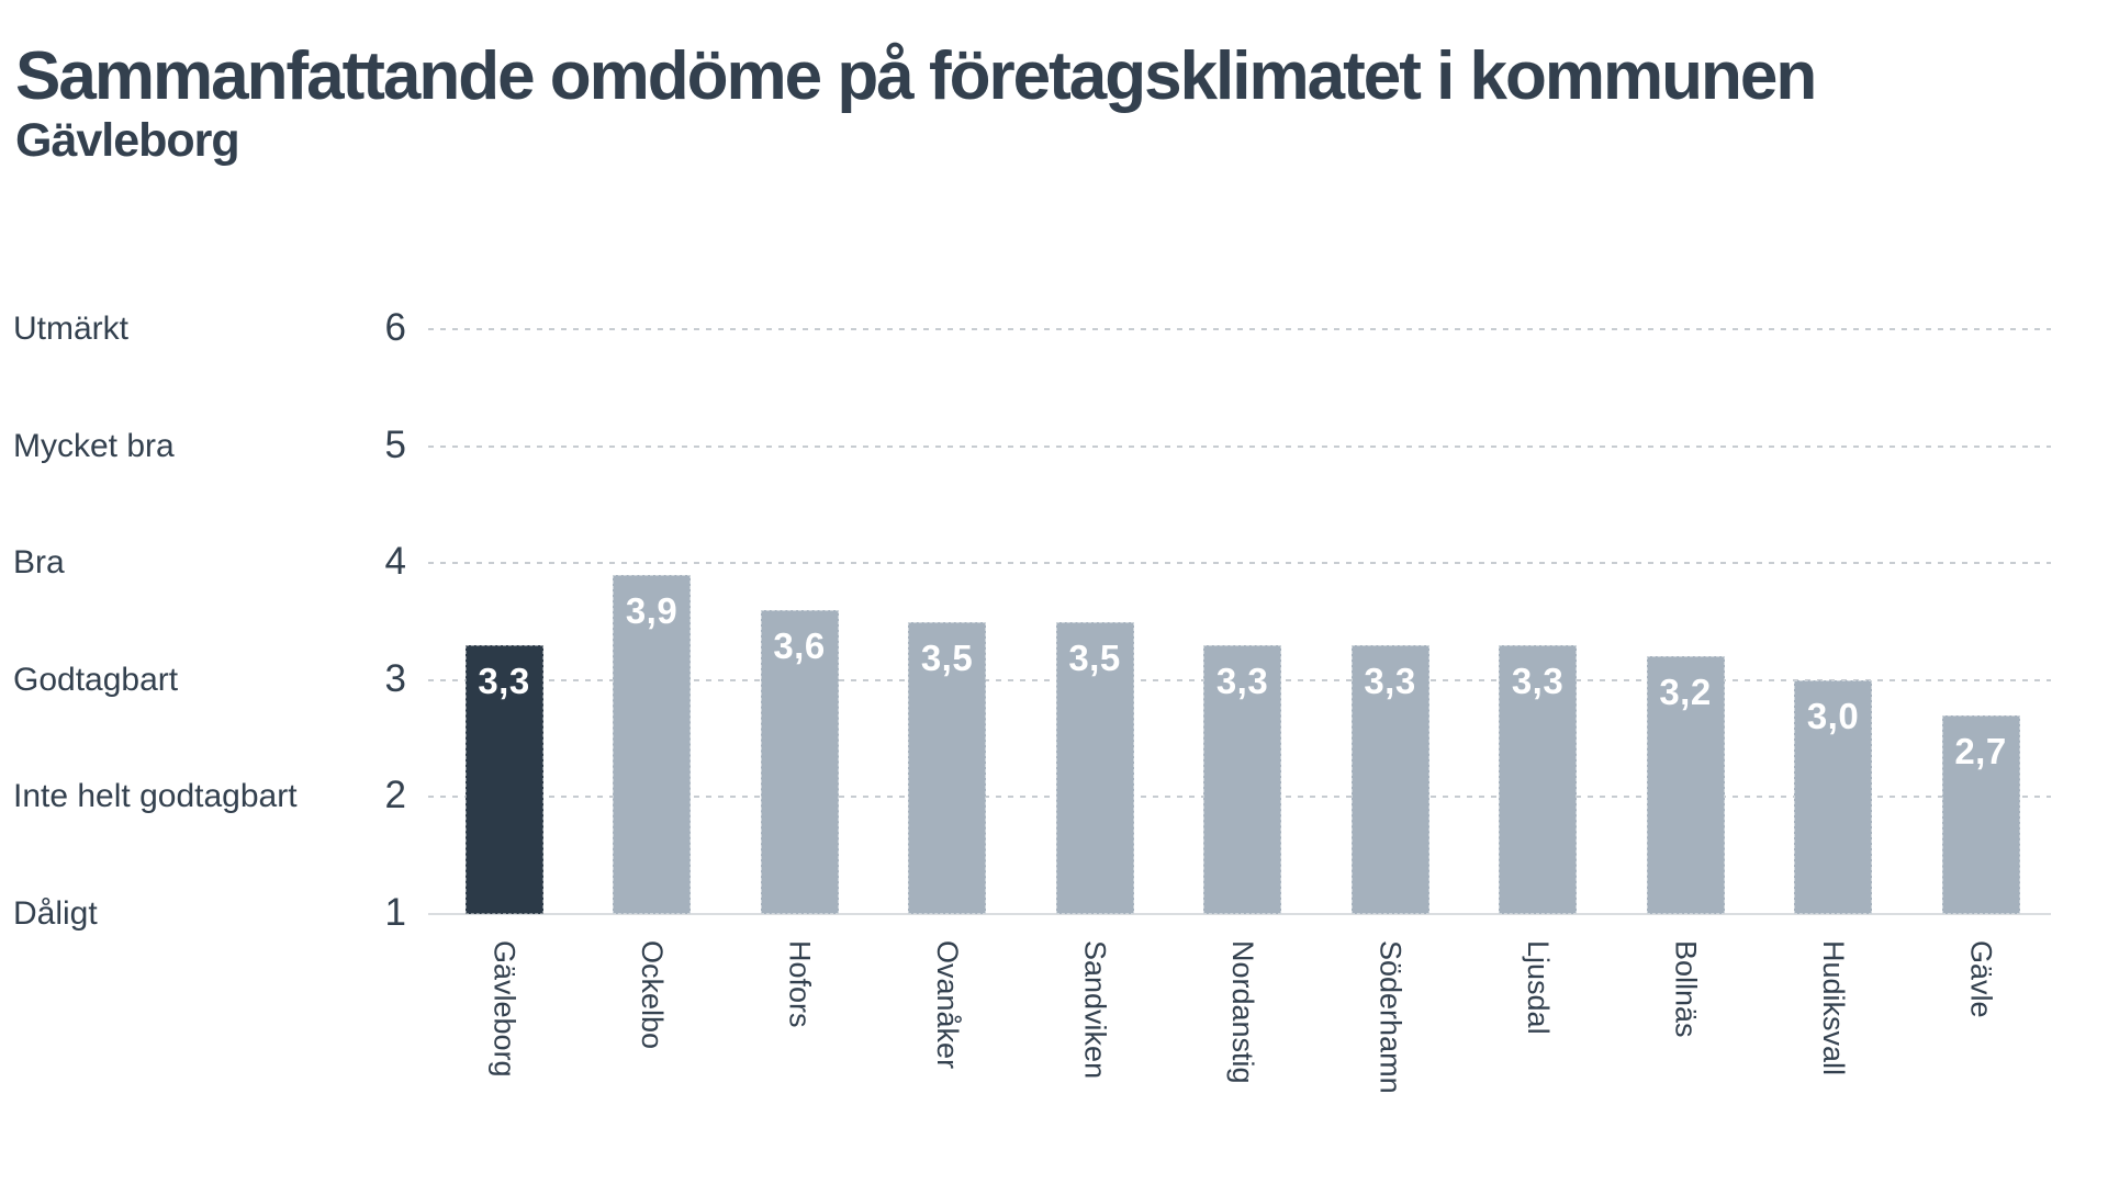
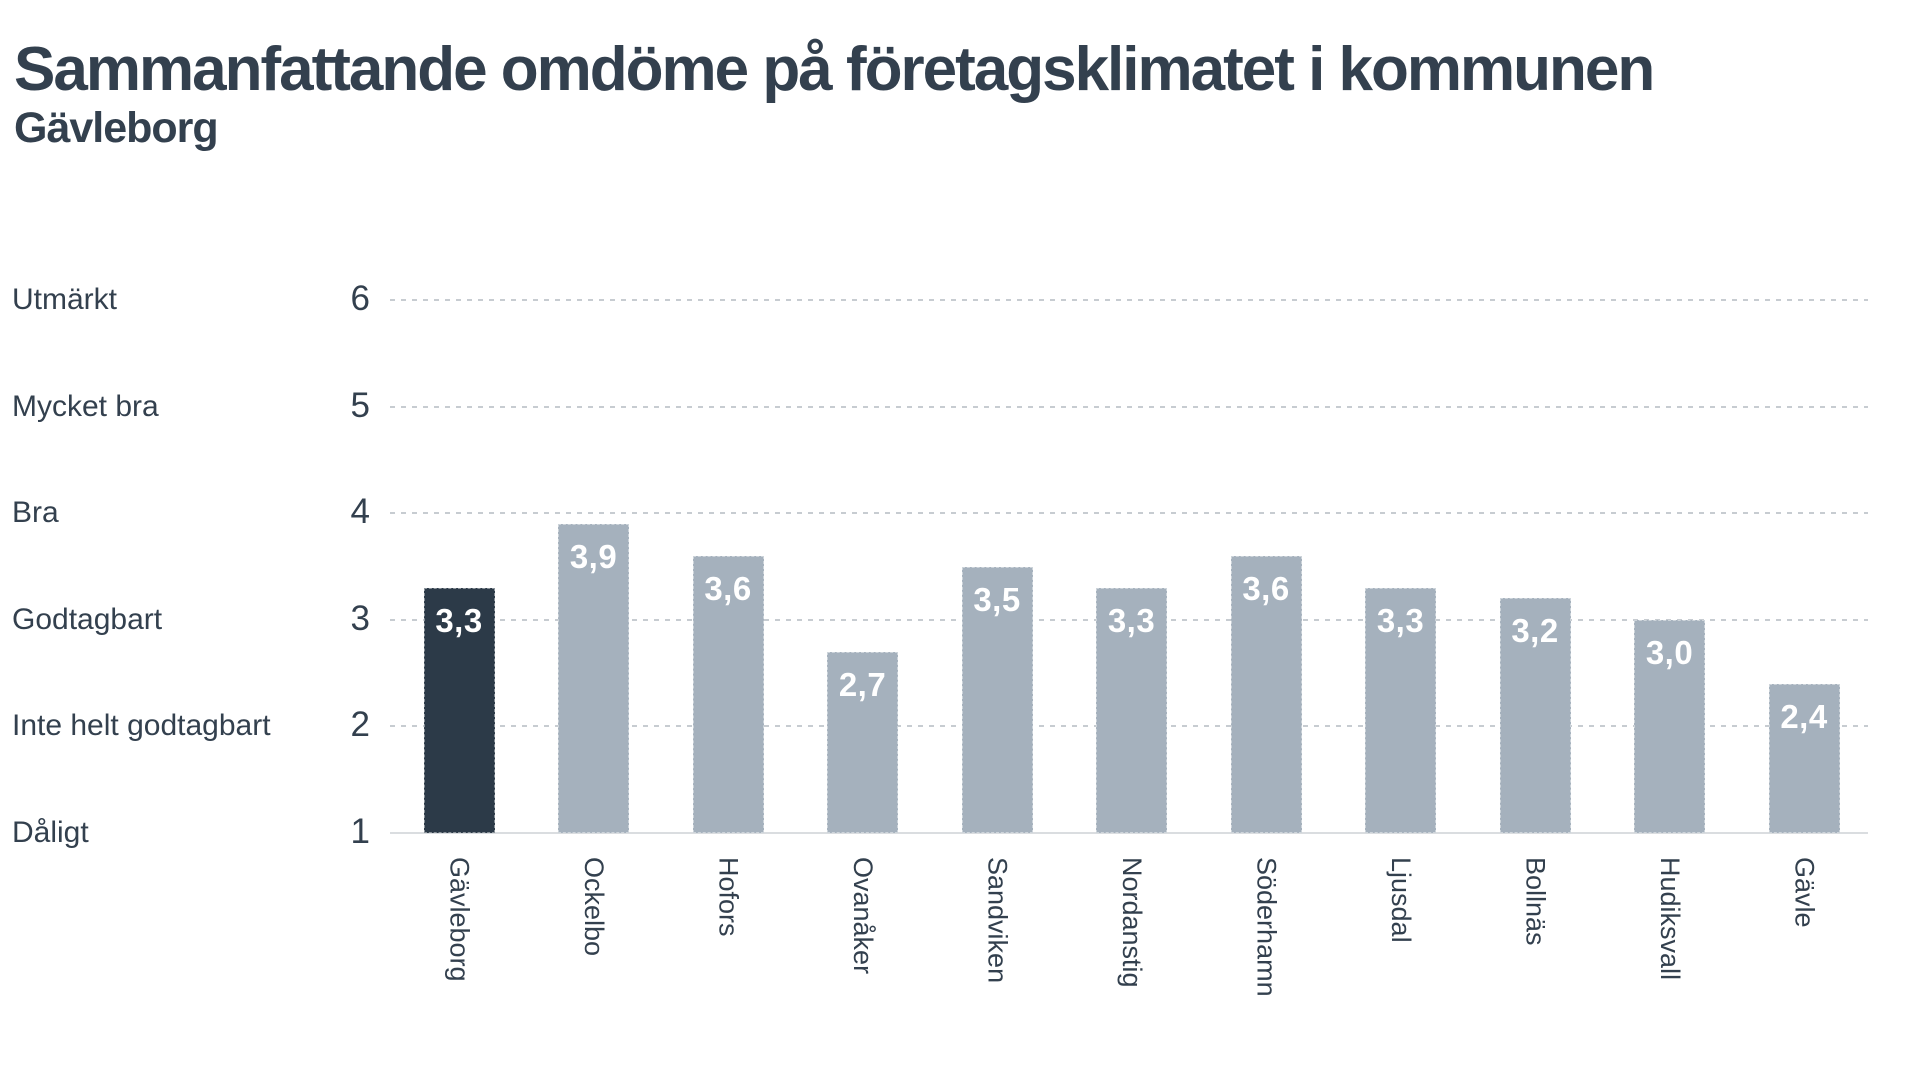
Ovanåker: 3,5 -> 2,7
Söderhamn: 3,3 -> 3,6
Gävle: 2,7 -> 2,4
